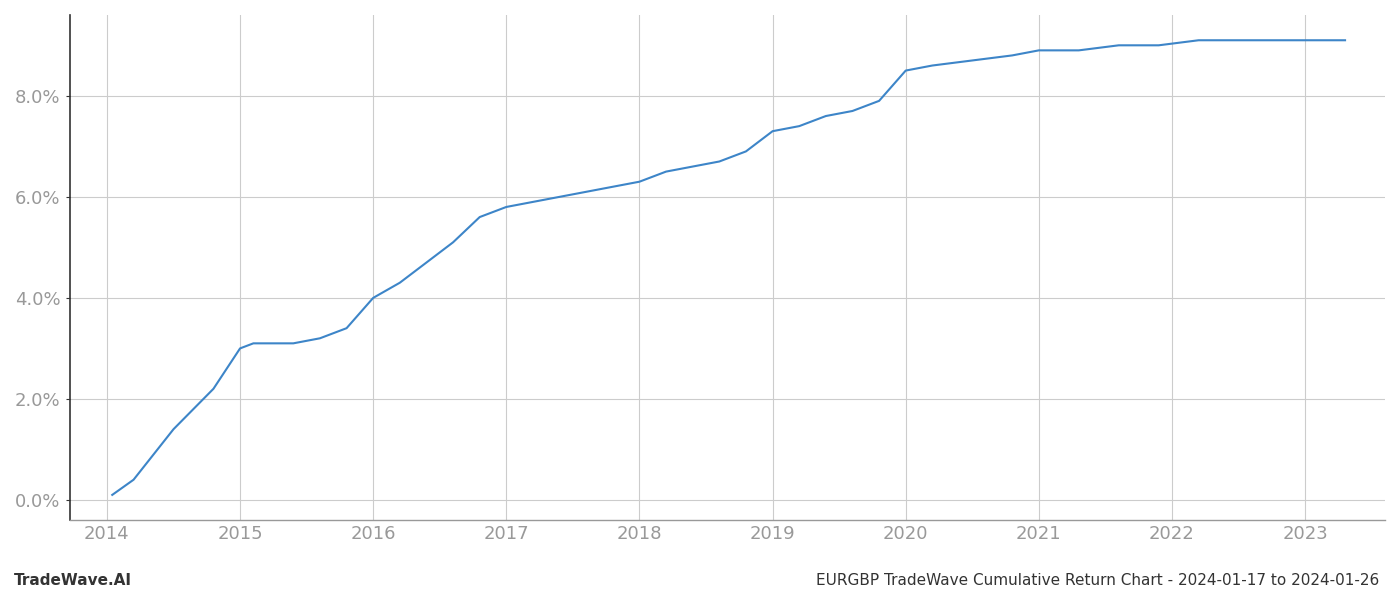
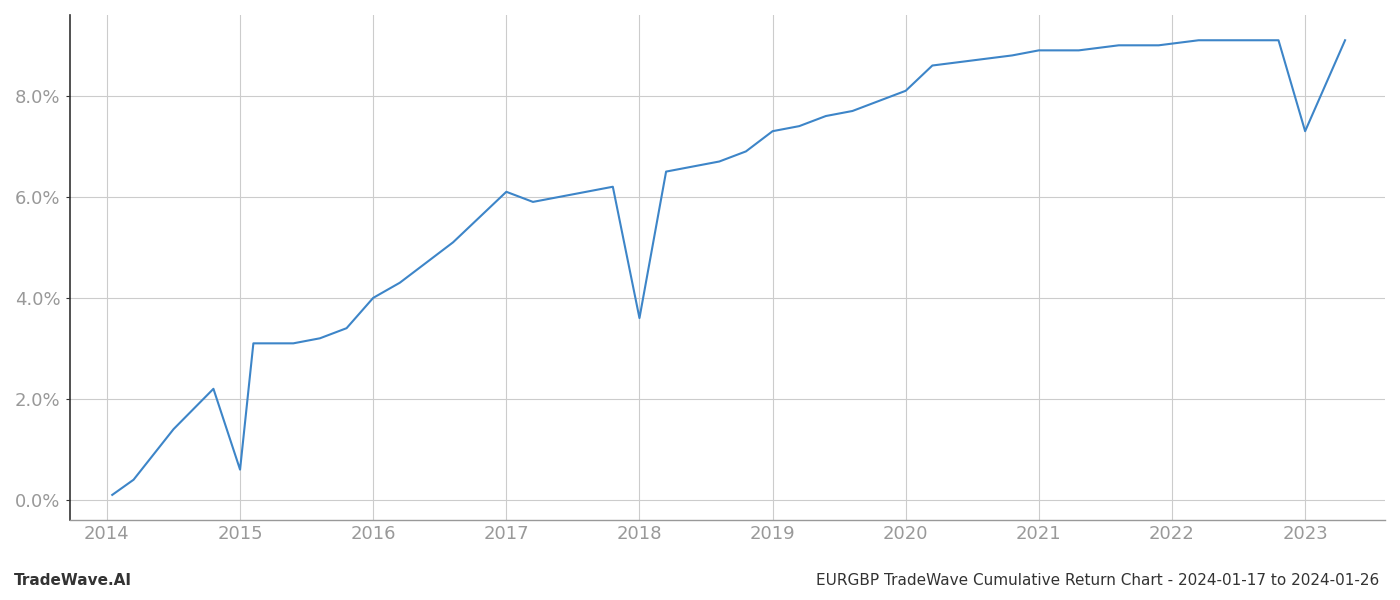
2015: 3.0% -> 0.6%
2017: 5.8% -> 6.1%
2018: 6.3% -> 3.6%
2020: 8.5% -> 8.1%
2023: 9.1% -> 7.3%
